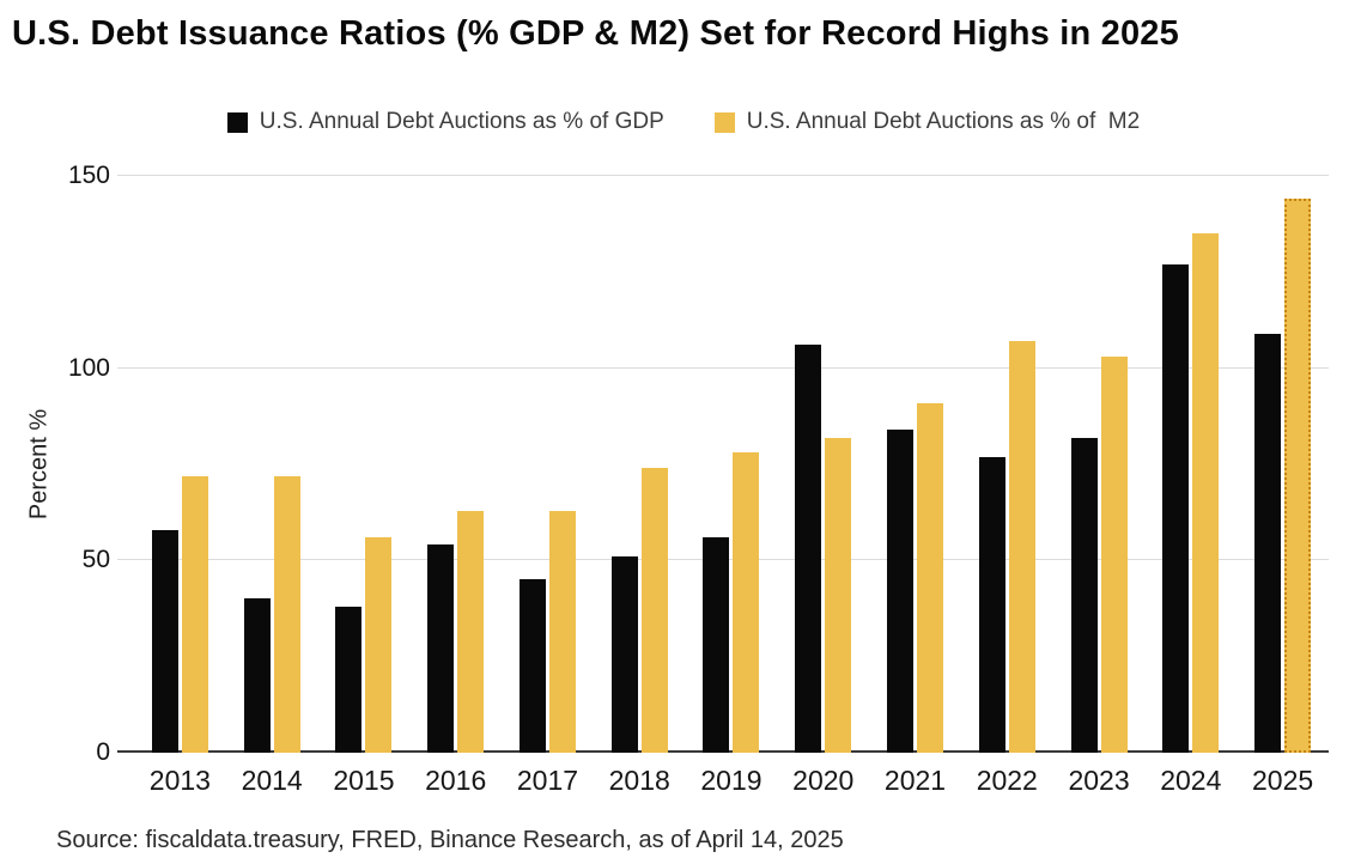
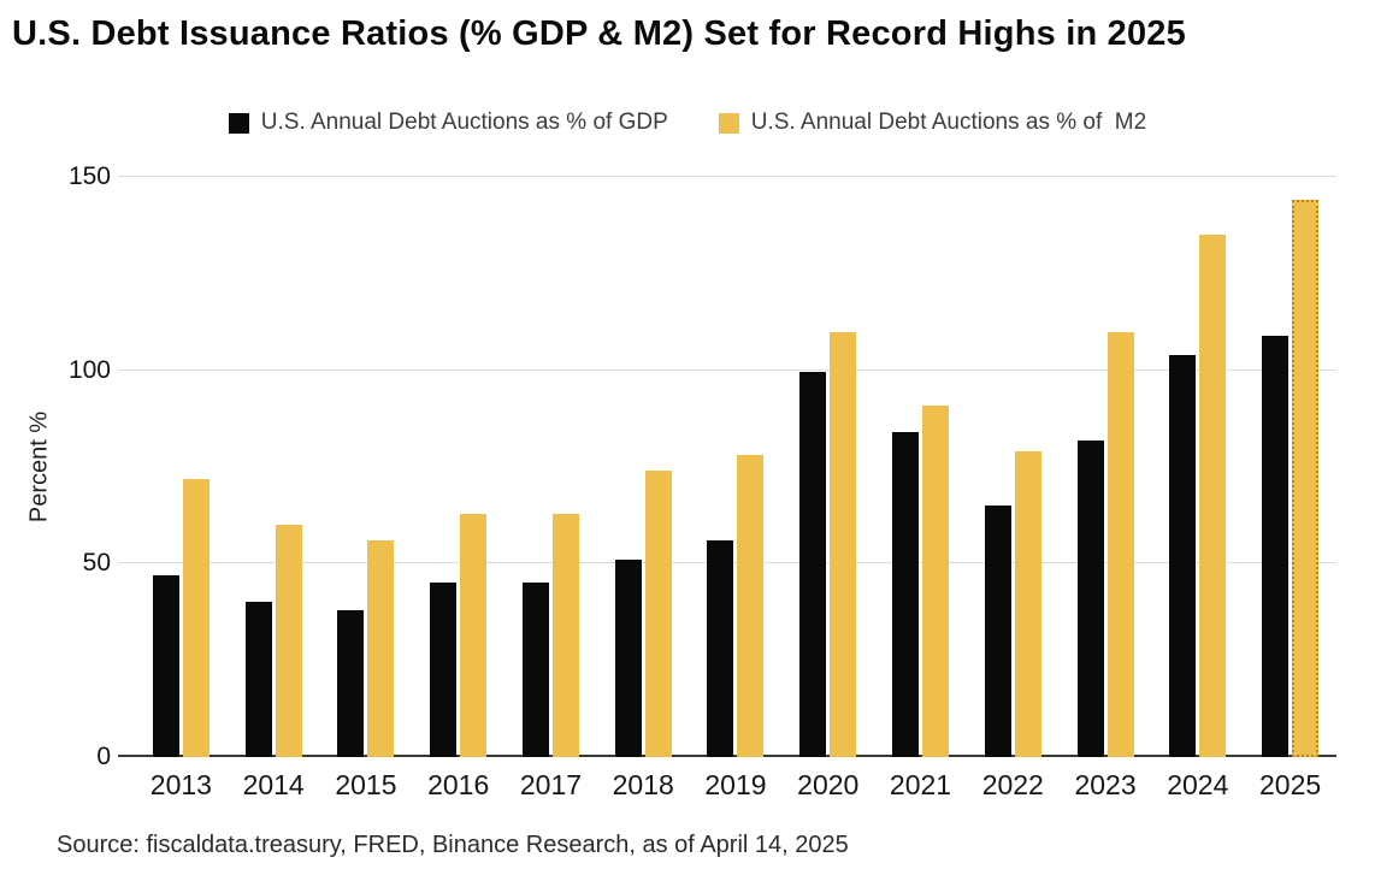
U.S. Annual Debt Auctions as % of GDP/2013: 58 -> 47
U.S. Annual Debt Auctions as % of M2/2014: 72 -> 60
U.S. Annual Debt Auctions as % of GDP/2016: 54 -> 45
U.S. Annual Debt Auctions as % of GDP/2020: 106 -> 100
U.S. Annual Debt Auctions as % of M2/2020: 82 -> 110
U.S. Annual Debt Auctions as % of GDP/2022: 77 -> 65
U.S. Annual Debt Auctions as % of M2/2022: 107 -> 79
U.S. Annual Debt Auctions as % of M2/2023: 103 -> 110
U.S. Annual Debt Auctions as % of GDP/2024: 127 -> 104
